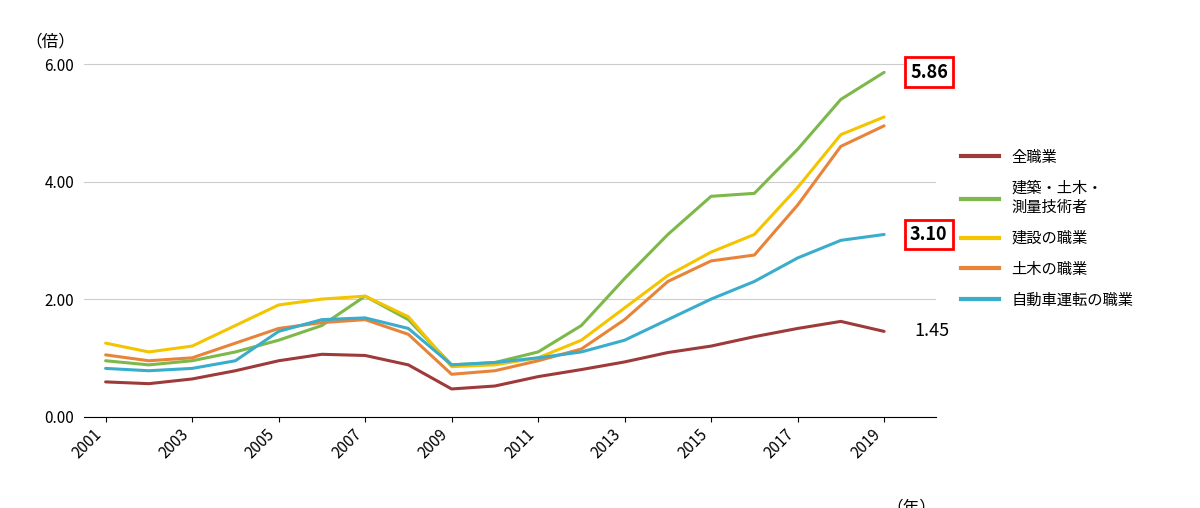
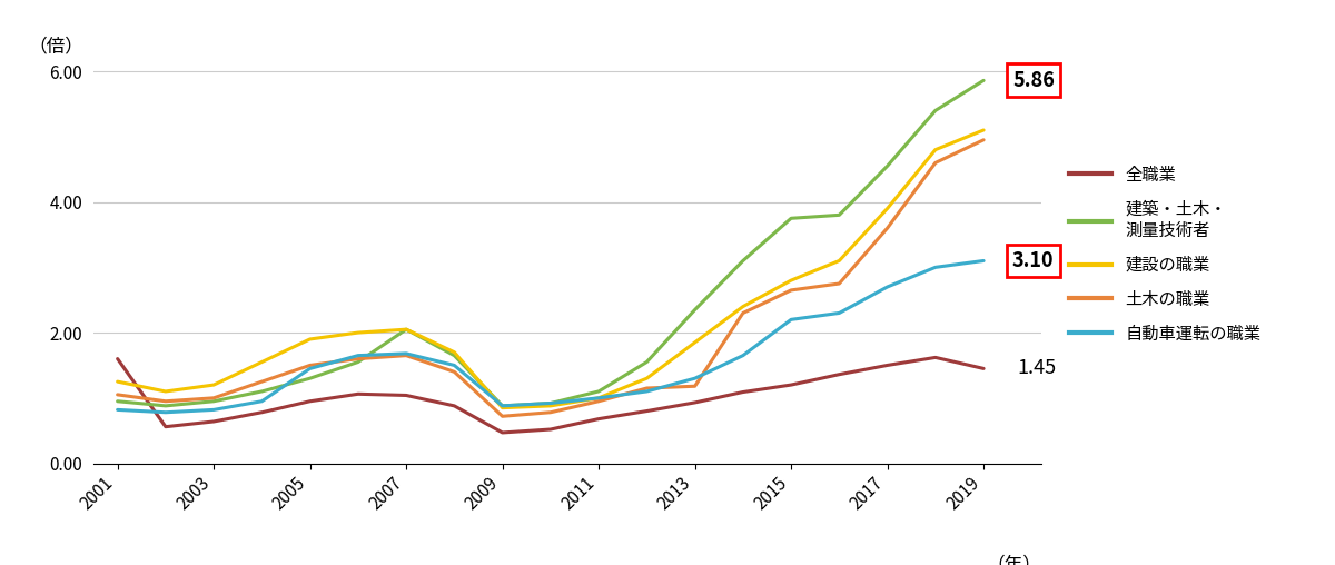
全職業/2001: 0.59 -> 1.60
土木の職業/2013: 1.65 -> 1.18
自動車運転の職業/2015: 2.00 -> 2.20
